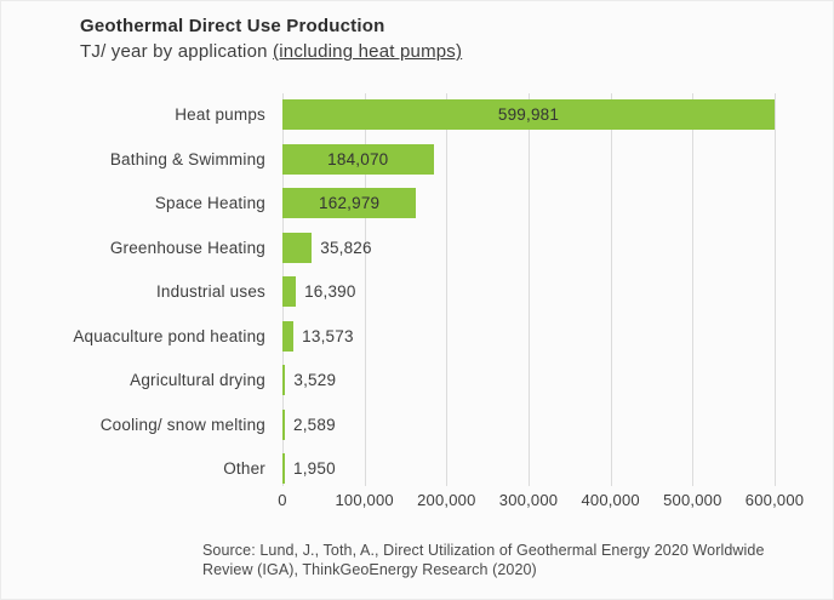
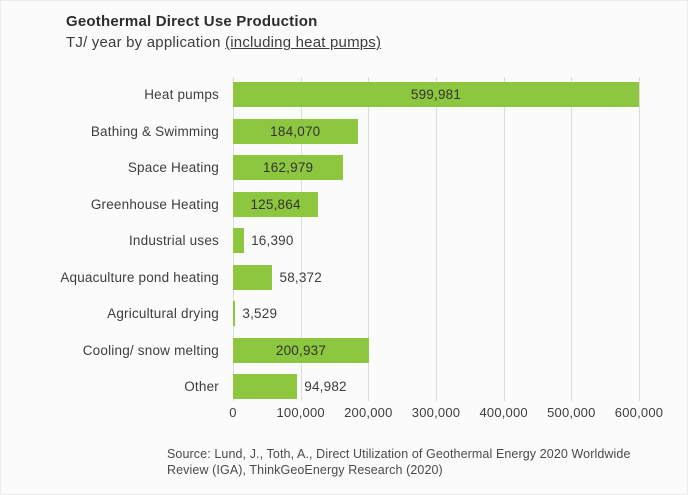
Greenhouse Heating: 35,826 -> 125,864
Aquaculture pond heating: 13,573 -> 58,372
Cooling/ snow melting: 2,589 -> 200,937
Other: 1,950 -> 94,982
